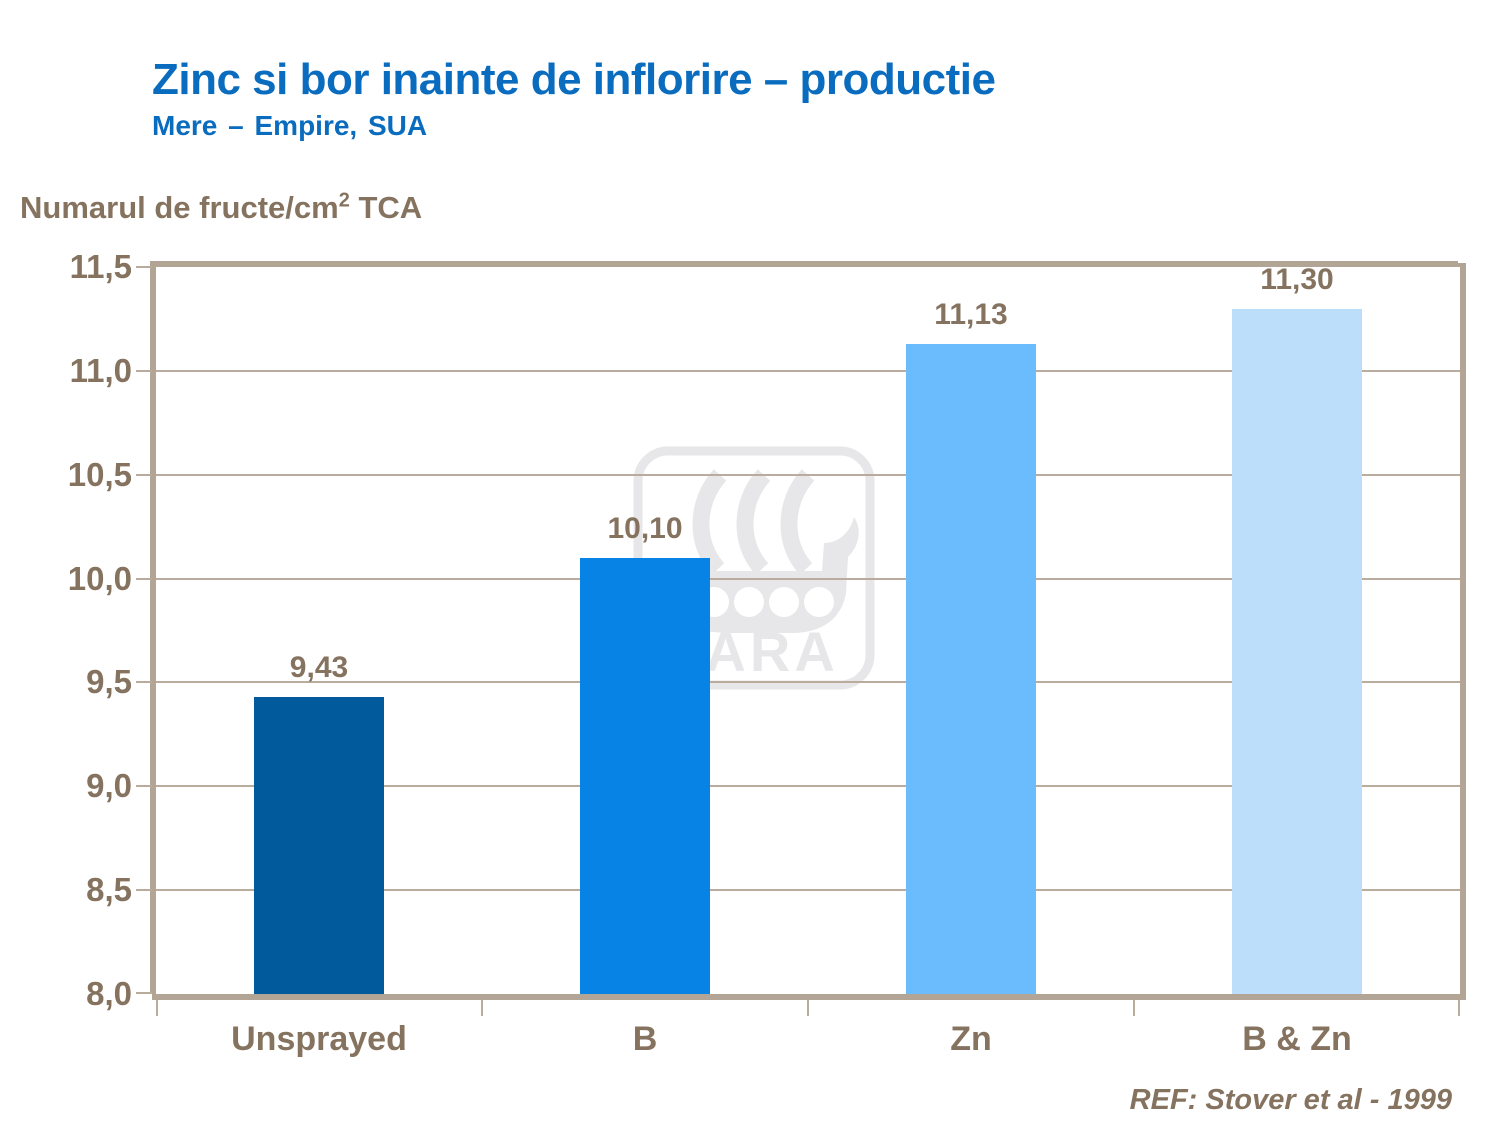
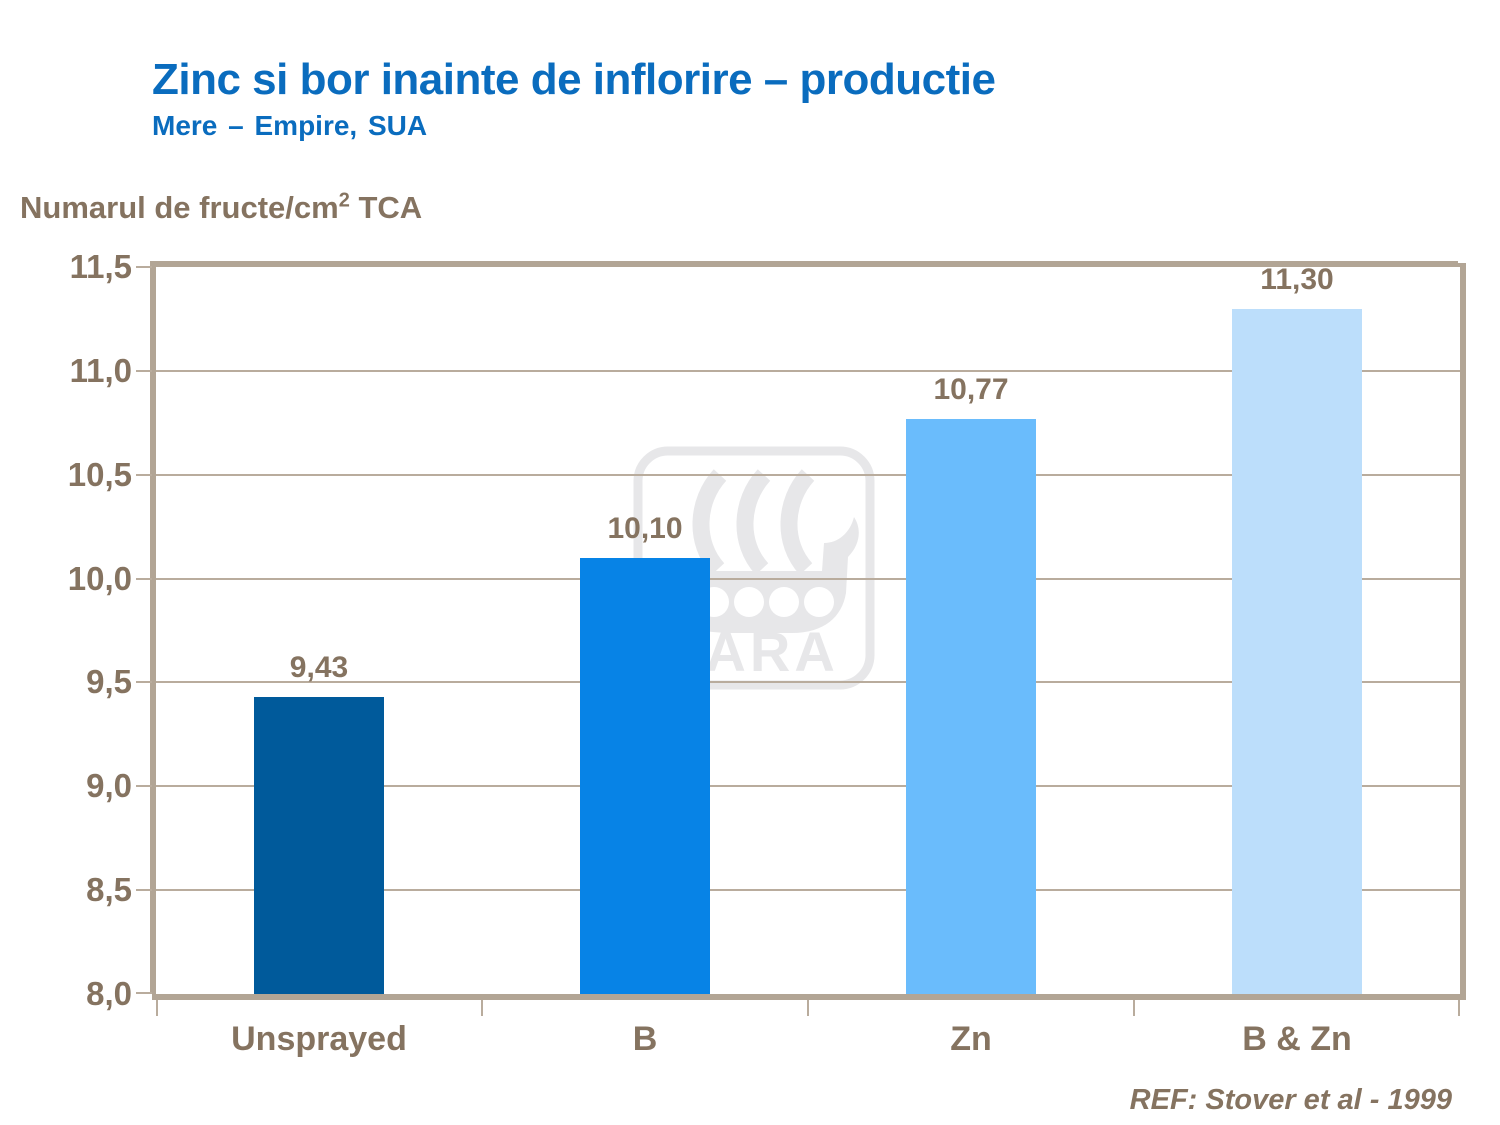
Zn: 11,13 -> 10,77
